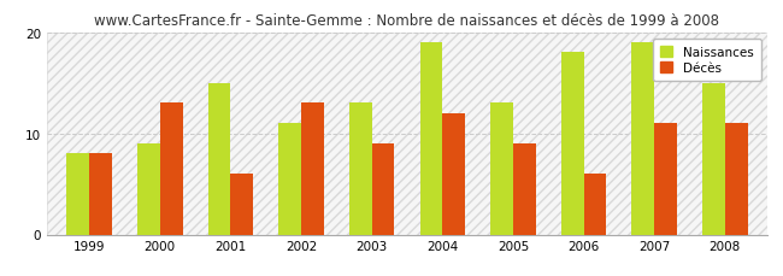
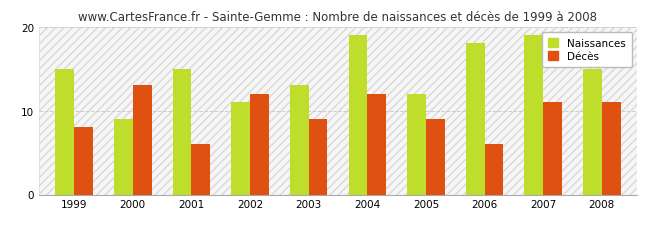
Naissances/1999: 8 -> 15
Décès/2002: 13 -> 12
Naissances/2005: 13 -> 12
